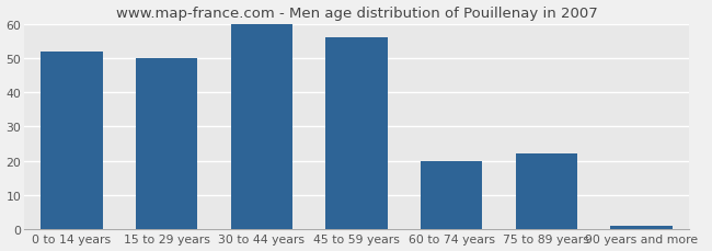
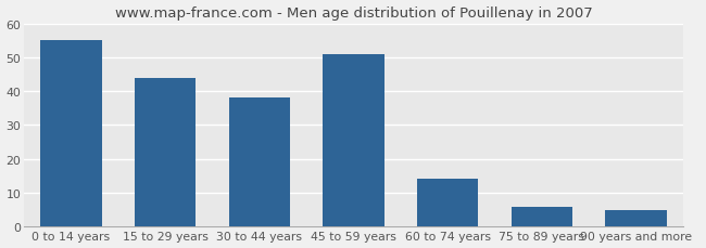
0 to 14 years: 52 -> 55
15 to 29 years: 50 -> 44
30 to 44 years: 60 -> 38
45 to 59 years: 56 -> 51
60 to 74 years: 20 -> 14
75 to 89 years: 22 -> 6
90 years and more: 1 -> 5
